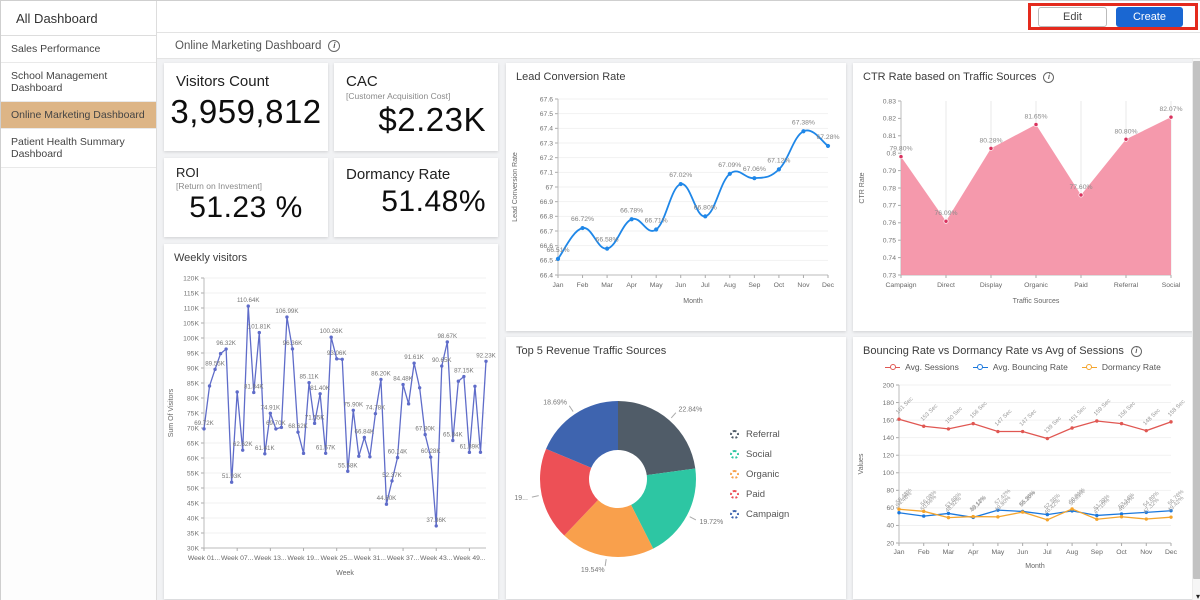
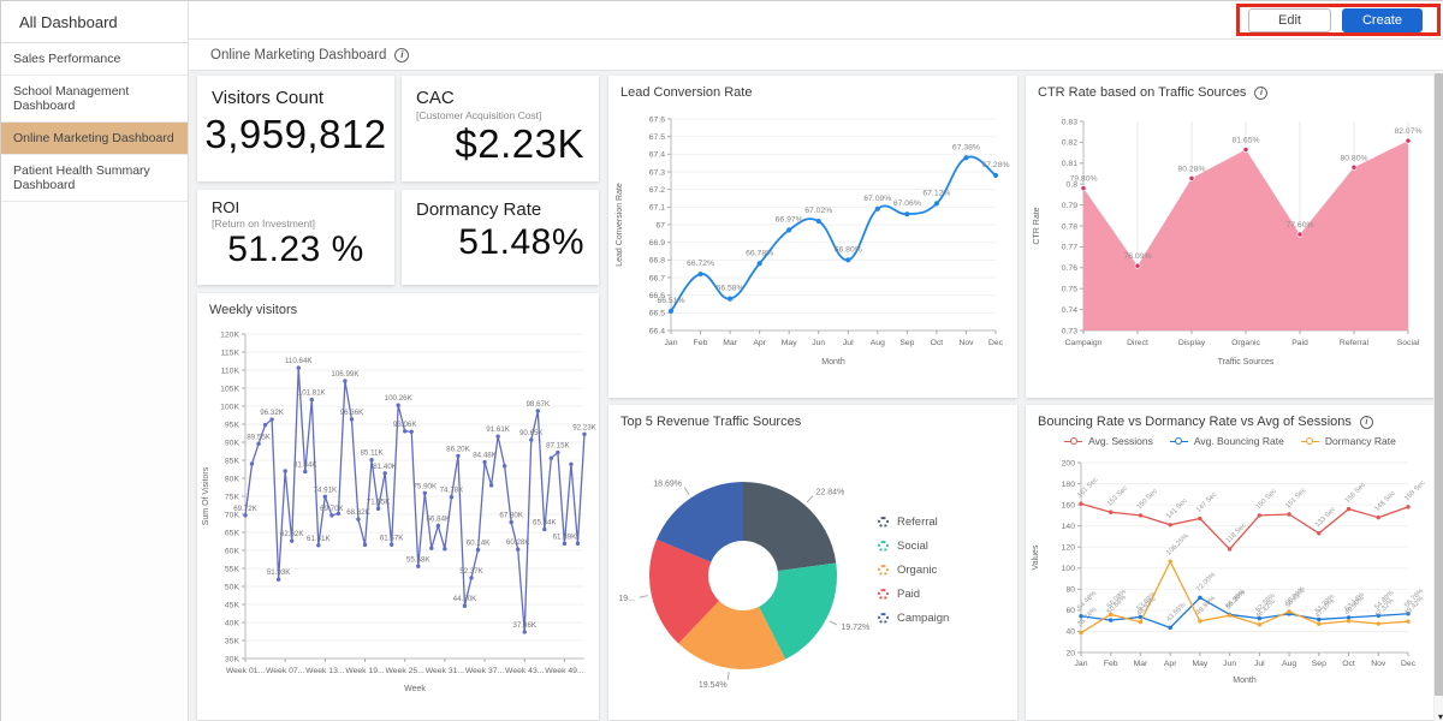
Lead Conversion Rate/May: 66.71% -> 66.97%
Bouncing Rate vs Dormancy Rate vs Avg of Sessions/Dormancy Rate/Jan: 58.48% -> 38.74%
Bouncing Rate vs Dormancy Rate vs Avg of Sessions/Avg. Sessions/Apr: 156 -> 141
Bouncing Rate vs Dormancy Rate vs Avg of Sessions/Avg. Bouncing Rate/Apr: 49.14% -> 43.55%
Bouncing Rate vs Dormancy Rate vs Avg of Sessions/Dormancy Rate/Apr: 50.12% -> 106.25%
Bouncing Rate vs Dormancy Rate vs Avg of Sessions/Avg. Bouncing Rate/May: 57.42% -> 72.00%
Bouncing Rate vs Dormancy Rate vs Avg of Sessions/Avg. Sessions/Jun: 147 -> 118
Bouncing Rate vs Dormancy Rate vs Avg of Sessions/Avg. Sessions/Jul: 139 -> 150
Bouncing Rate vs Dormancy Rate vs Avg of Sessions/Avg. Sessions/Sep: 159 -> 133
